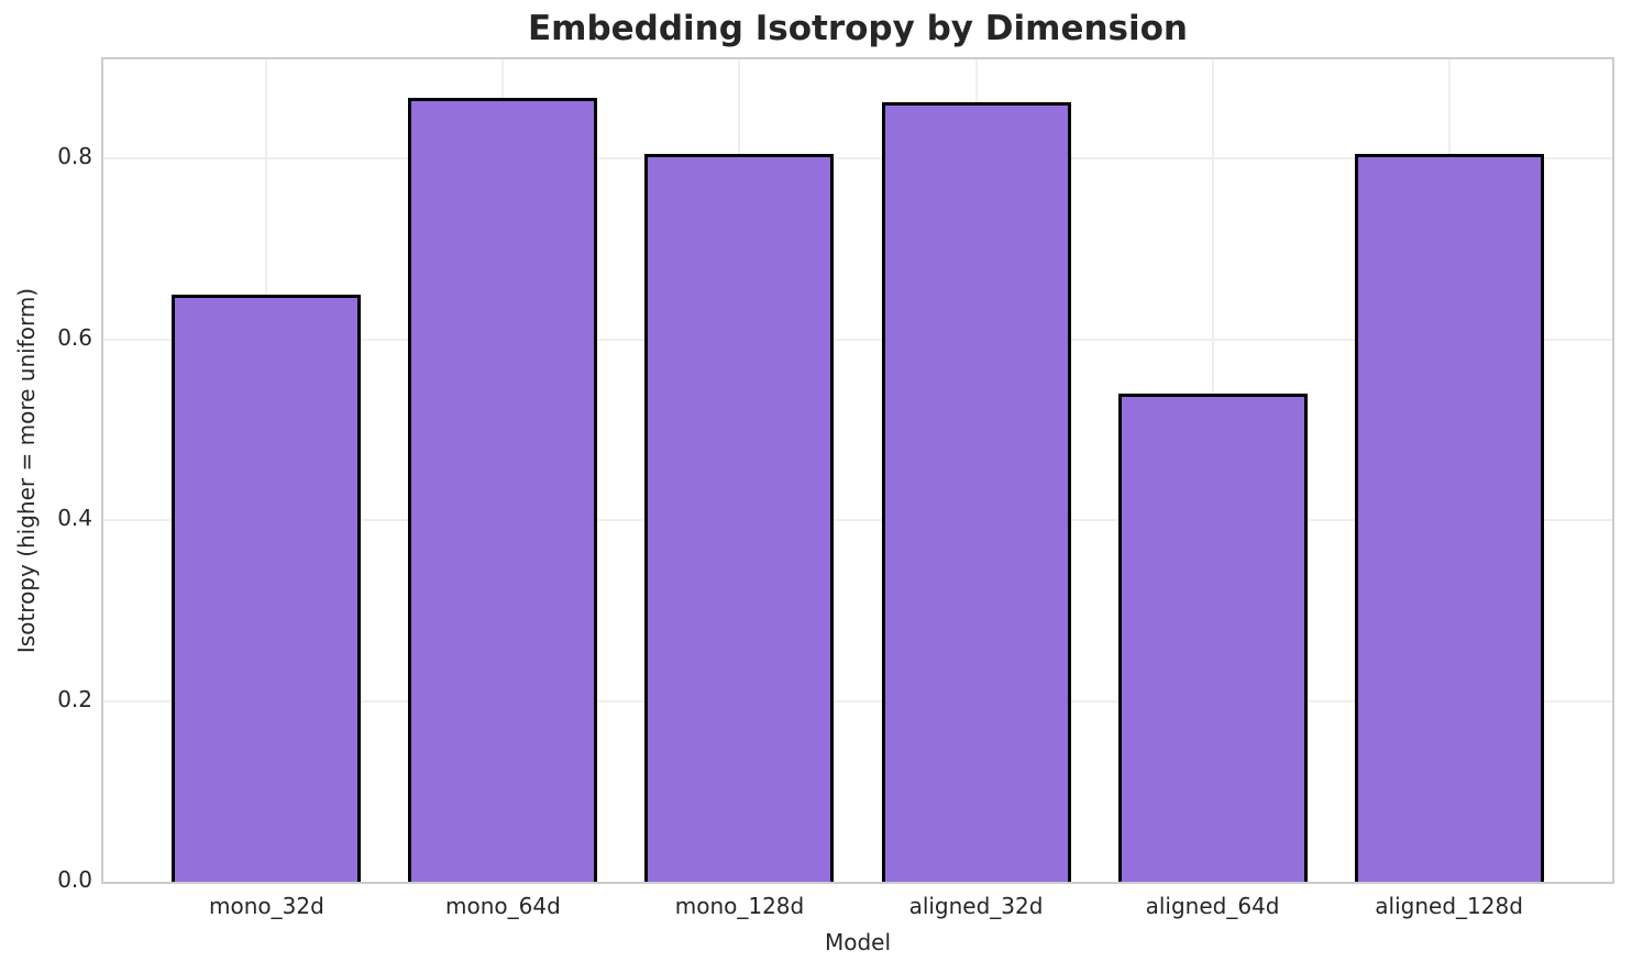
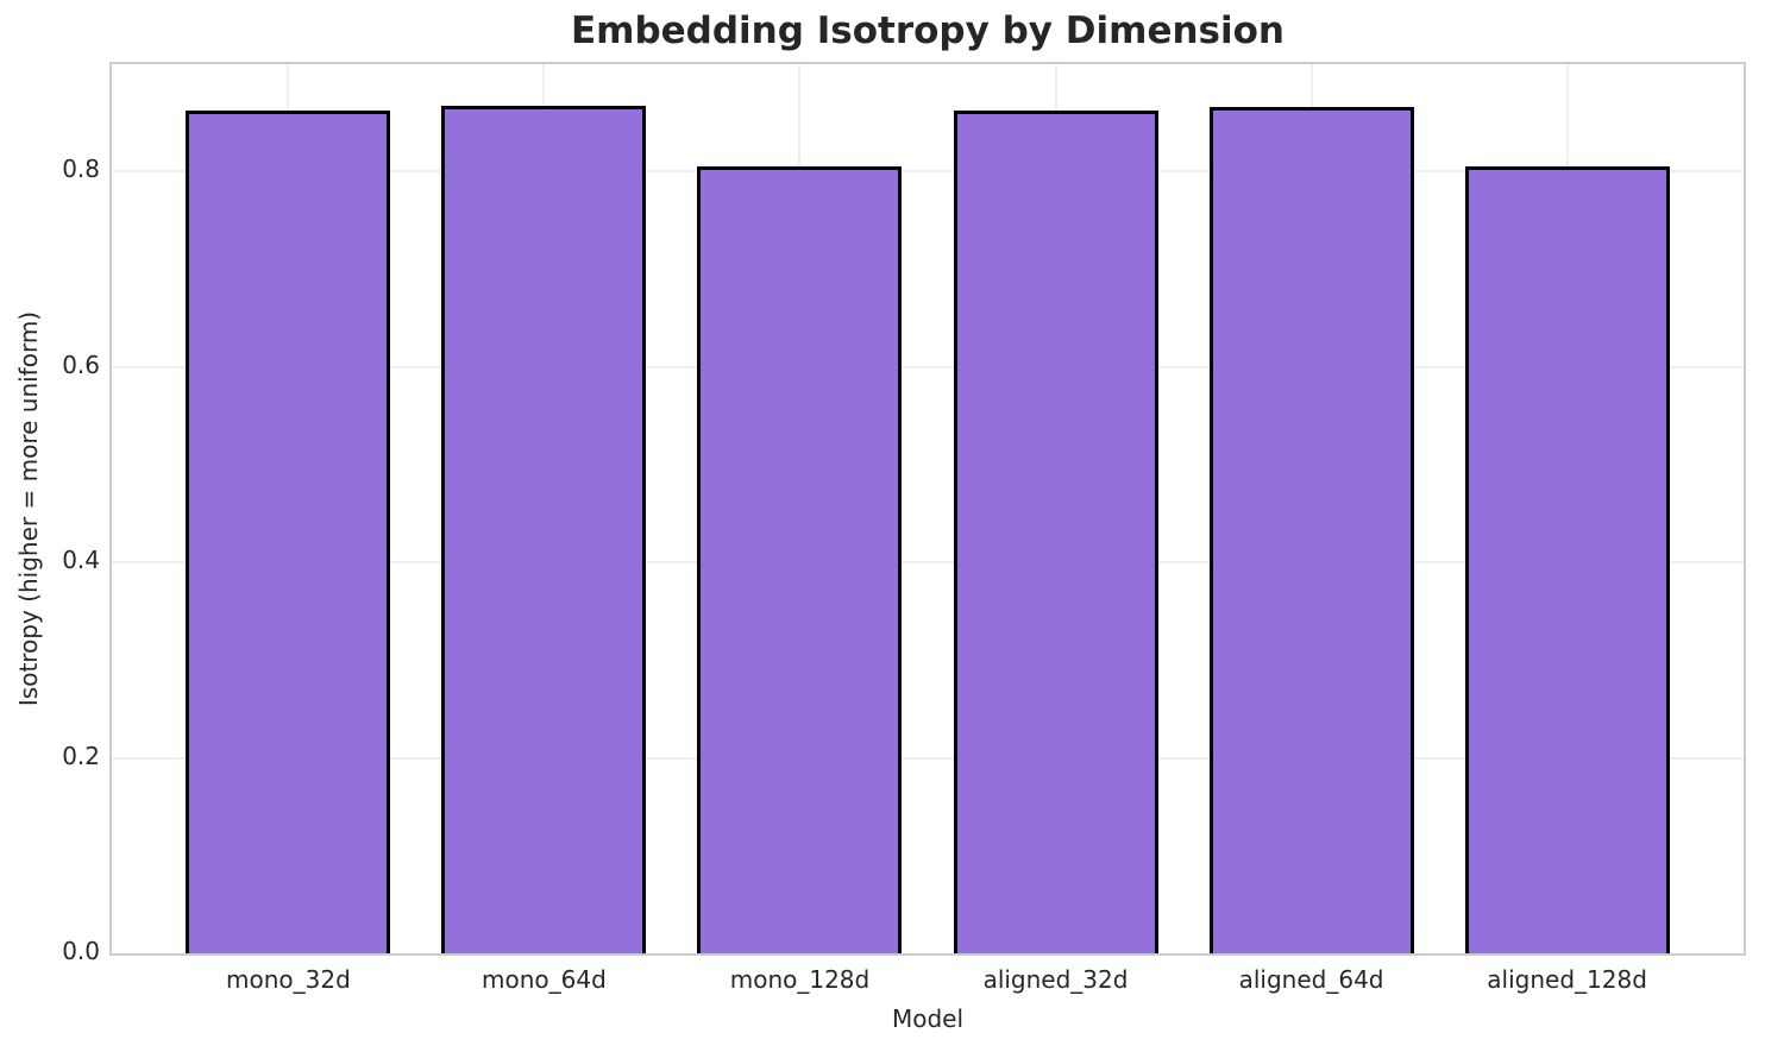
mono_32d: 0.65 -> 0.86
aligned_64d: 0.54 -> 0.87
